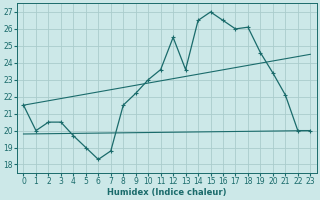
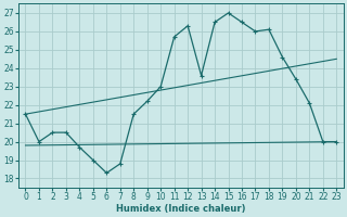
11: 23.6 -> 25.7
12: 25.5 -> 26.3
